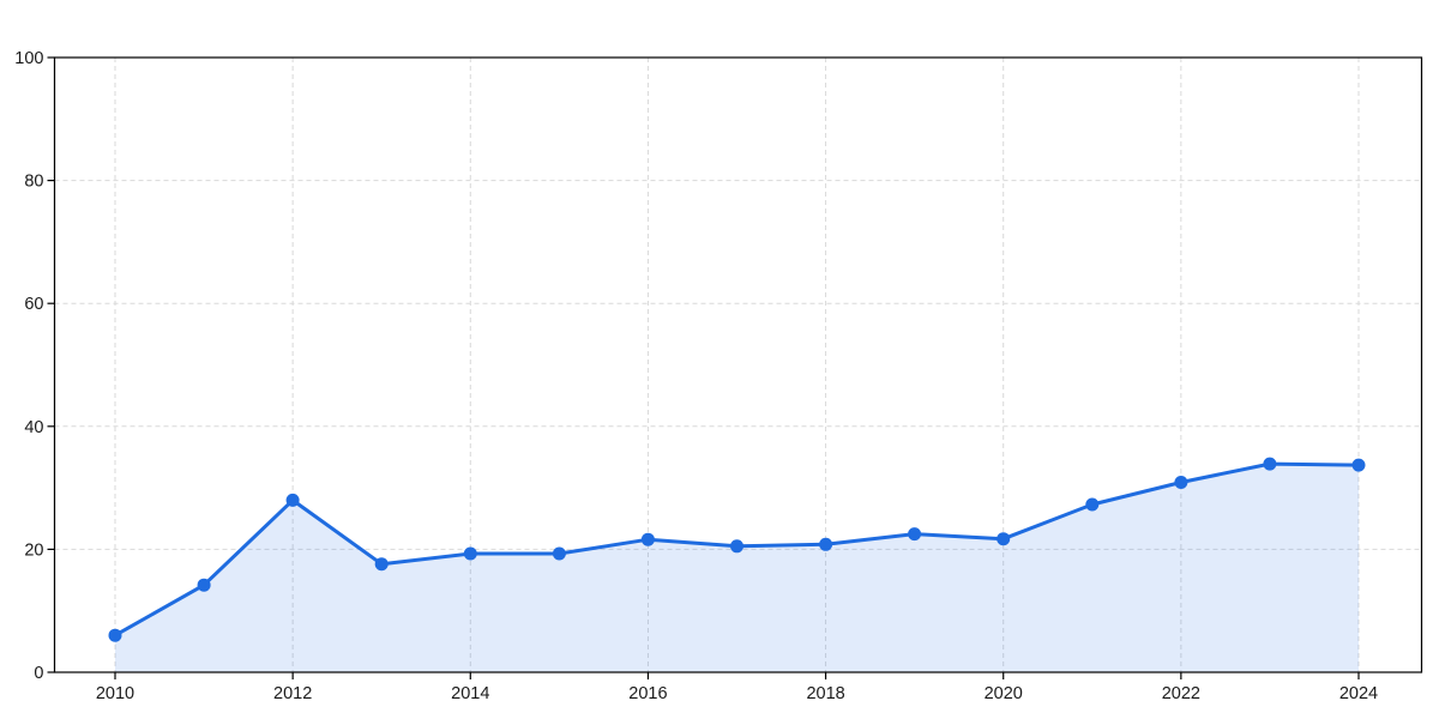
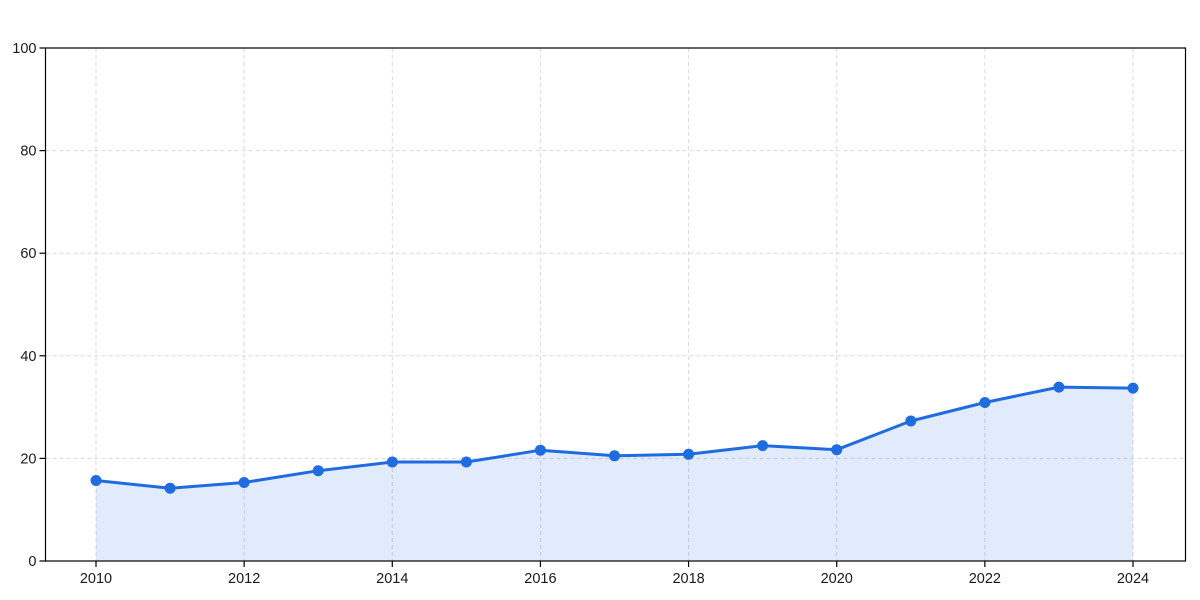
2010: 6 -> 16
2012: 28 -> 15
